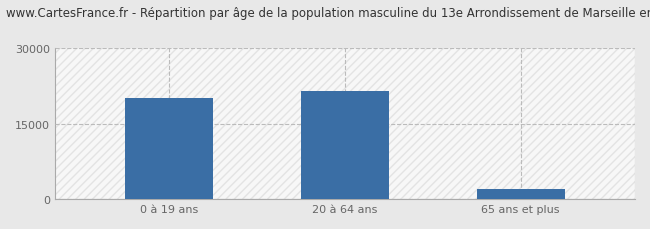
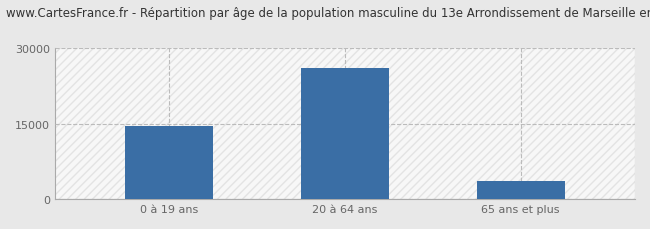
0 à 19 ans: 20000 -> 14500
20 à 64 ans: 21400 -> 26000
65 ans et plus: 2000 -> 3500
